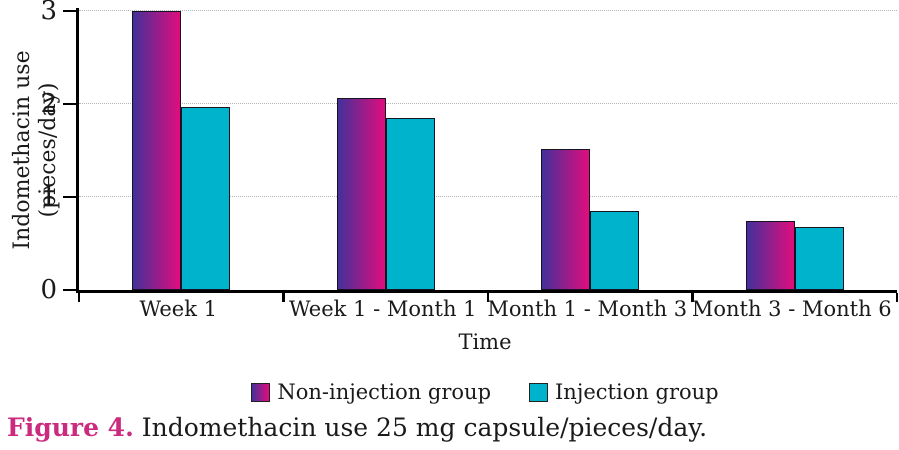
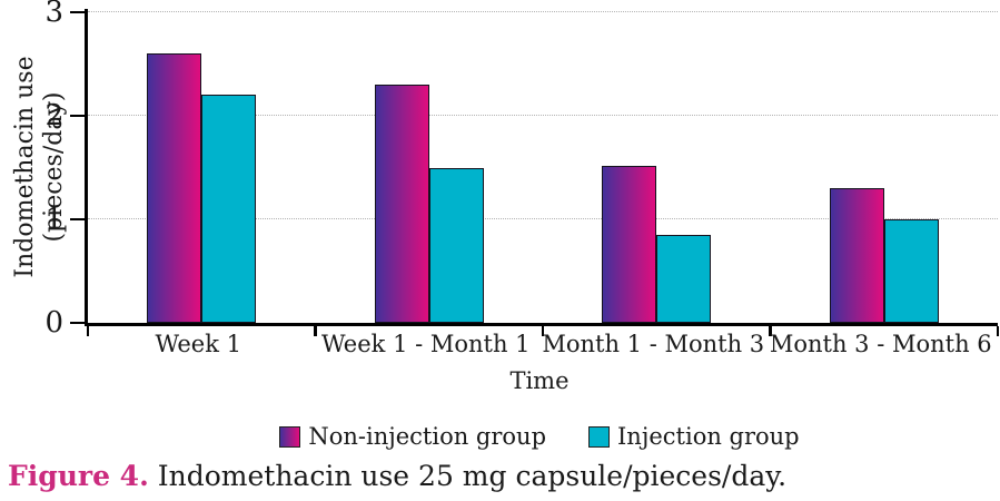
Non-injection group/Week 1: 3.0 -> 2.6
Injection group/Week 1: 2.0 -> 2.2
Non-injection group/Week 1 - Month 1: 2.1 -> 2.3
Injection group/Week 1 - Month 1: 1.9 -> 1.5
Non-injection group/Month 3 - Month 6: 0.7 -> 1.3
Injection group/Month 3 - Month 6: 0.7 -> 1.0
